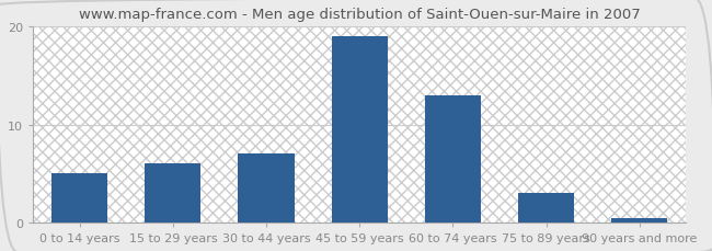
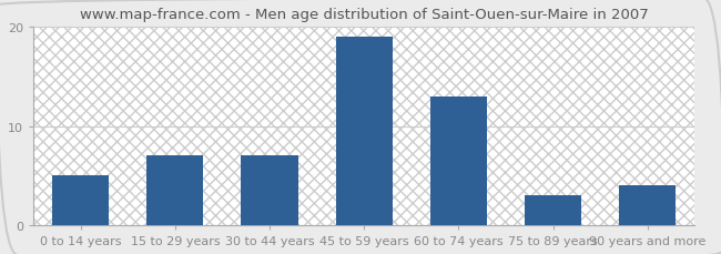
15 to 29 years: 6.0 -> 7.0
90 years and more: 0.4 -> 4.0
